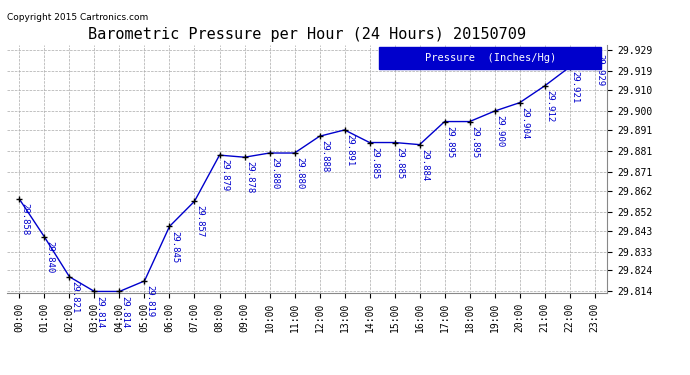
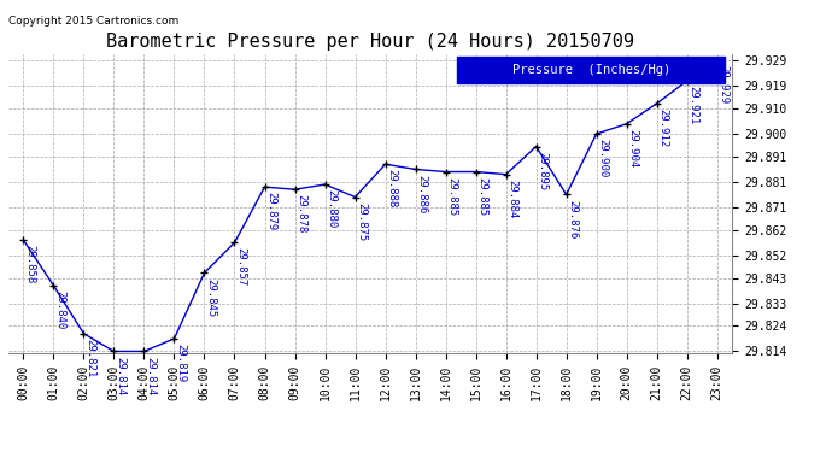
11:00: 29.880 -> 29.875
13:00: 29.891 -> 29.886
18:00: 29.895 -> 29.876
